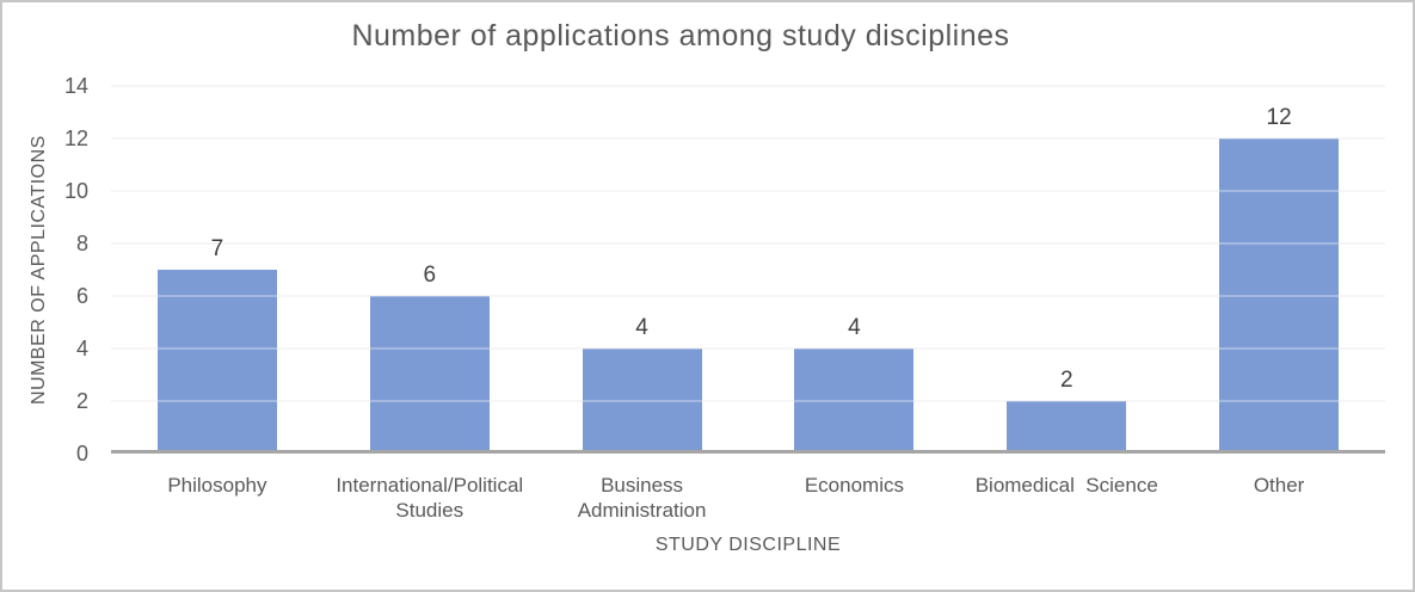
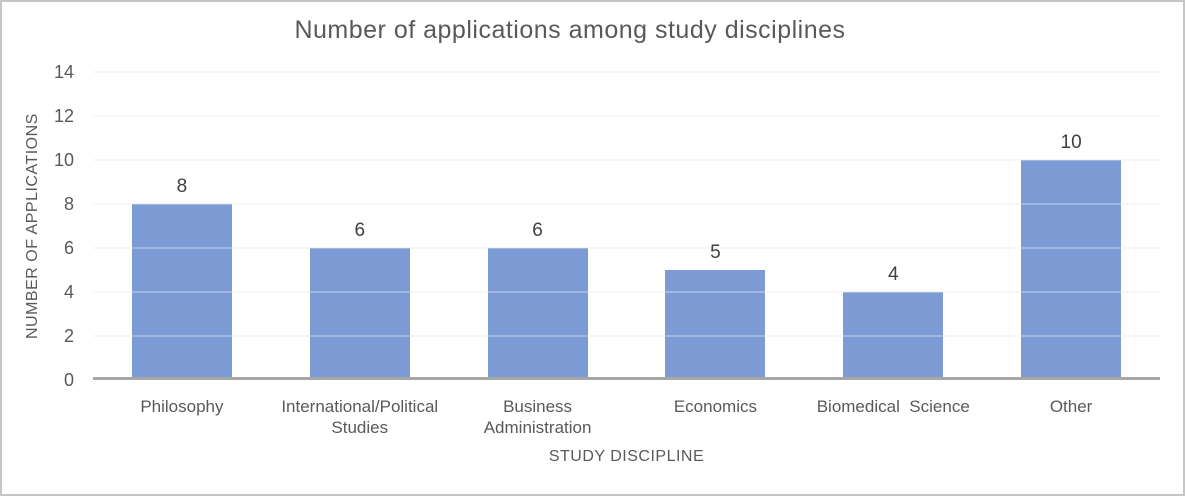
Philosophy: 7 -> 8
Business Administration: 4 -> 6
Economics: 4 -> 5
Biomedical Science: 2 -> 4
Other: 12 -> 10
